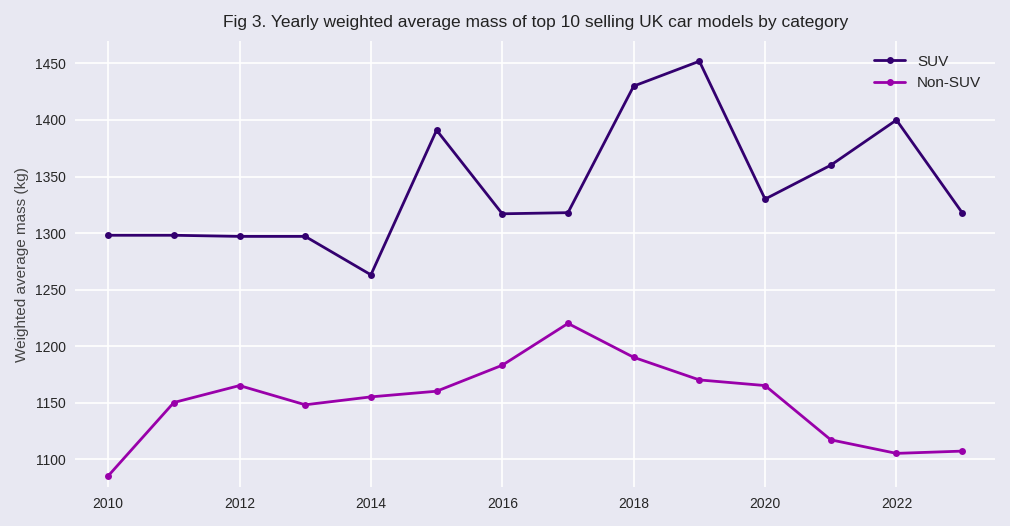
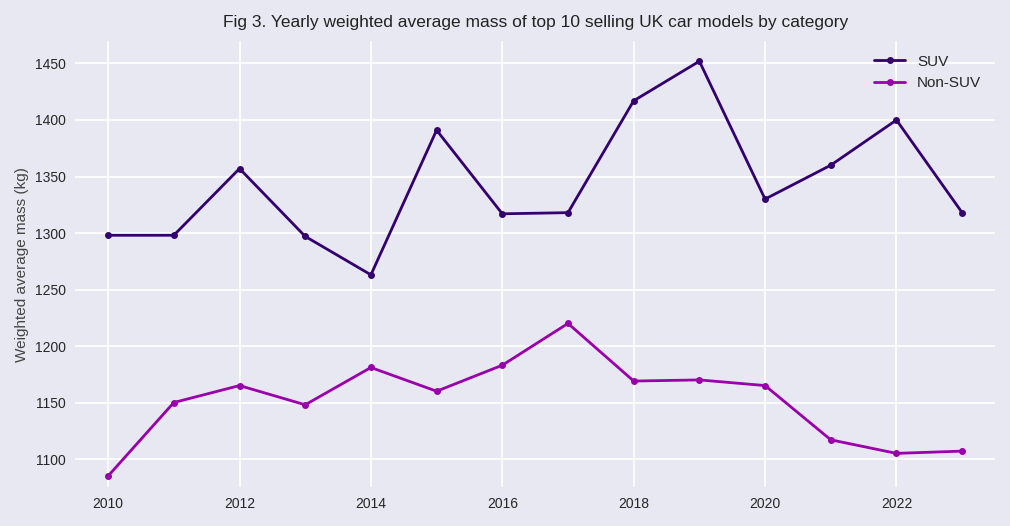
SUV/2012: 1297 -> 1357
Non-SUV/2014: 1155 -> 1181
SUV/2018: 1430 -> 1417
Non-SUV/2018: 1190 -> 1169
